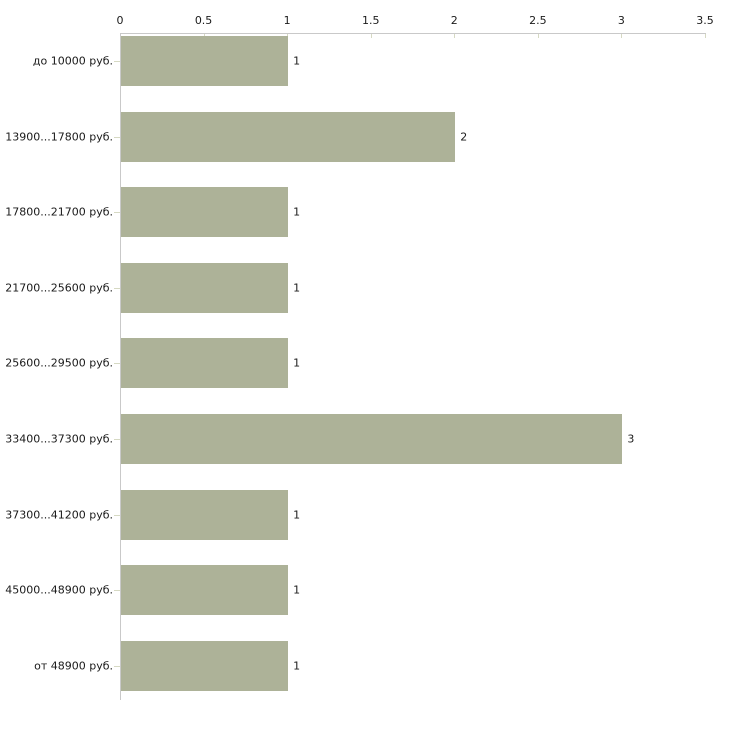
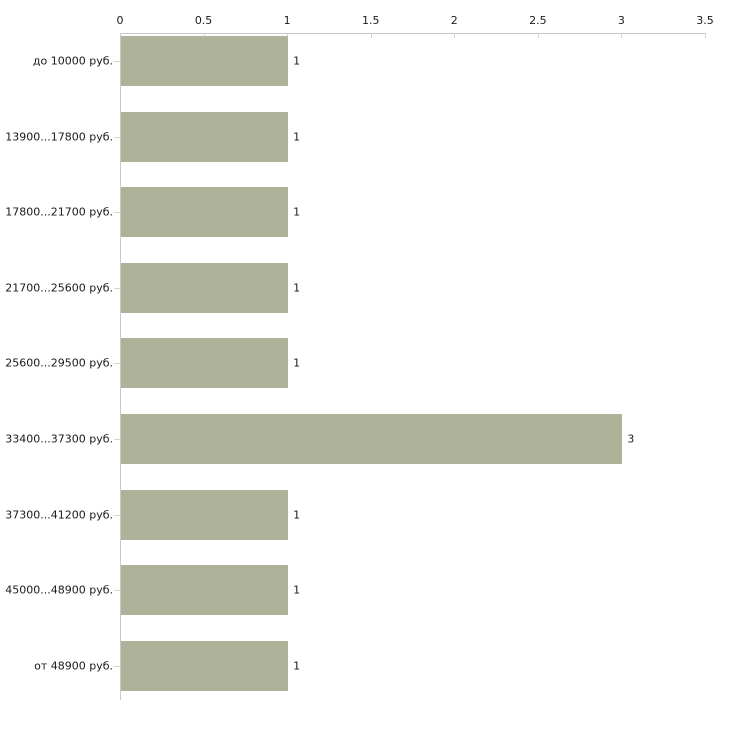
13900...17800 руб.: 2 -> 1
